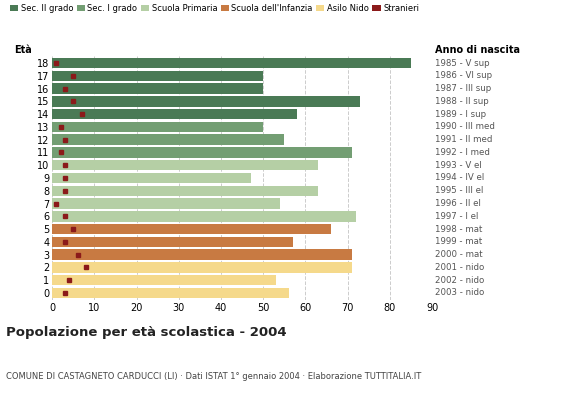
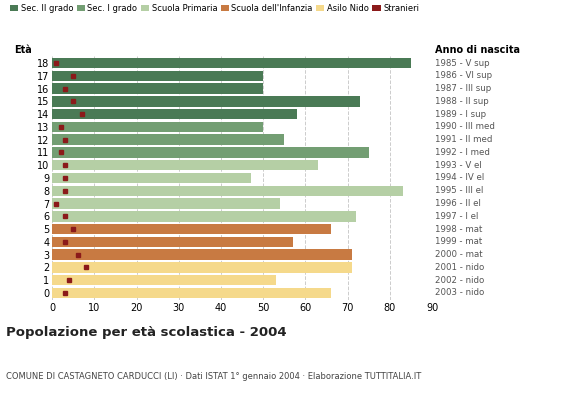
11: 71 -> 75
8: 63 -> 83
0: 56 -> 66
